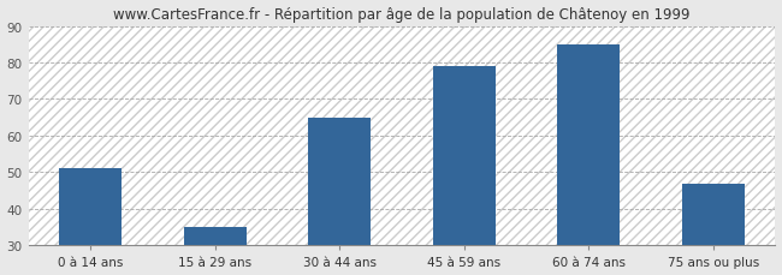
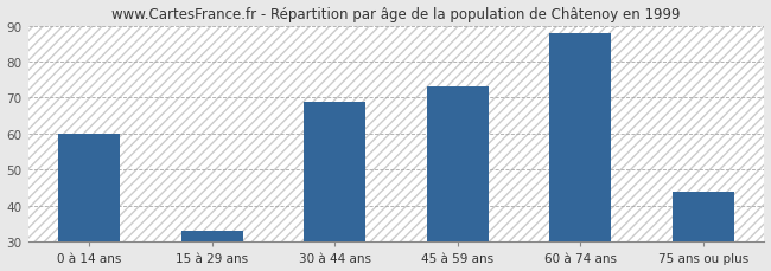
0 à 14 ans: 51 -> 60
15 à 29 ans: 35 -> 33
30 à 44 ans: 65 -> 69
45 à 59 ans: 79 -> 73
60 à 74 ans: 85 -> 88
75 ans ou plus: 47 -> 44
